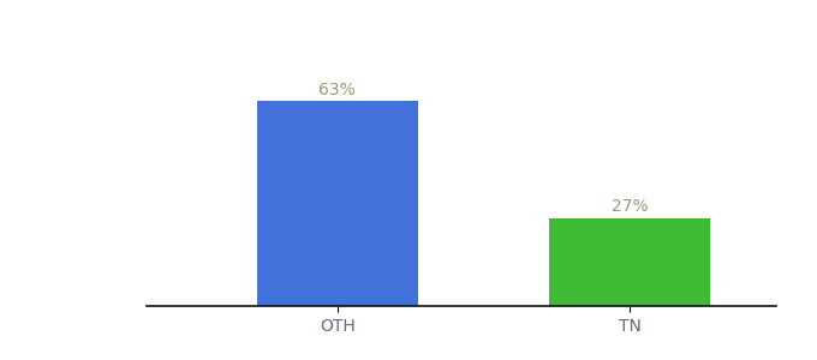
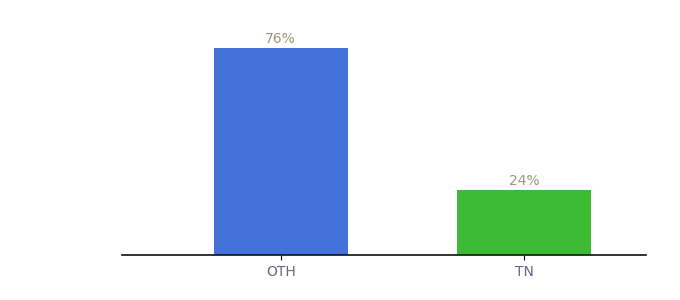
OTH: 63% -> 76%
TN: 27% -> 24%
